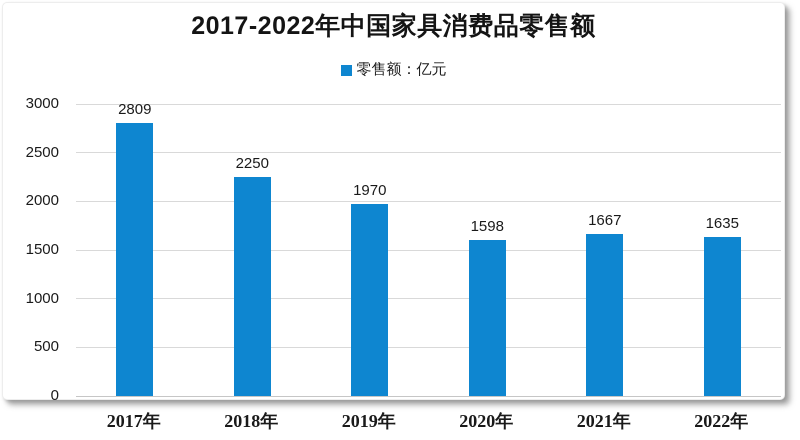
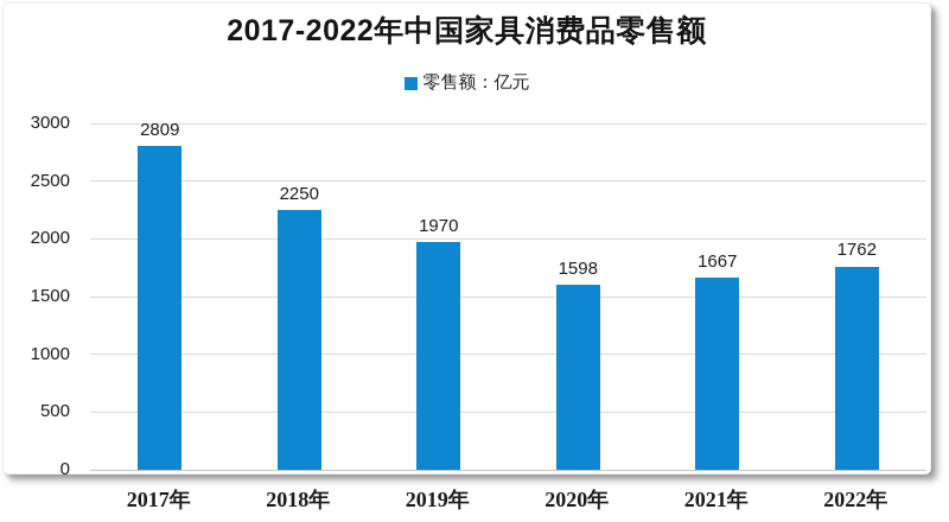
2022年: 1635 -> 1762
